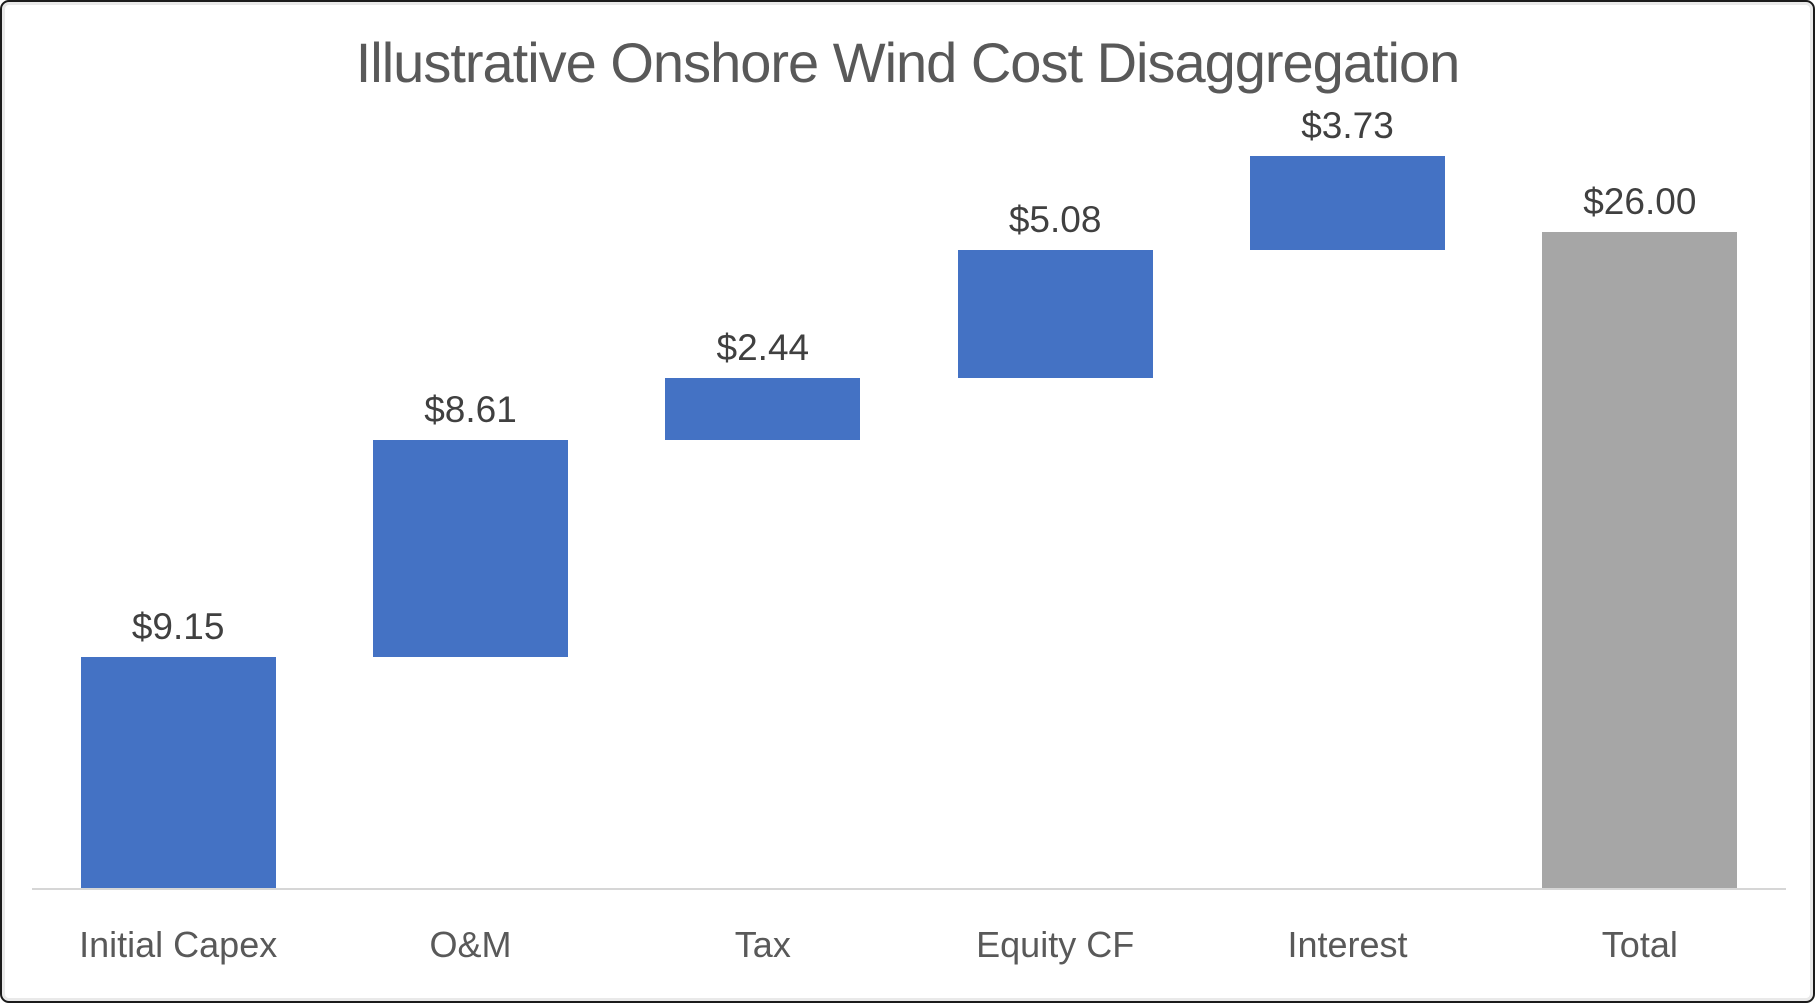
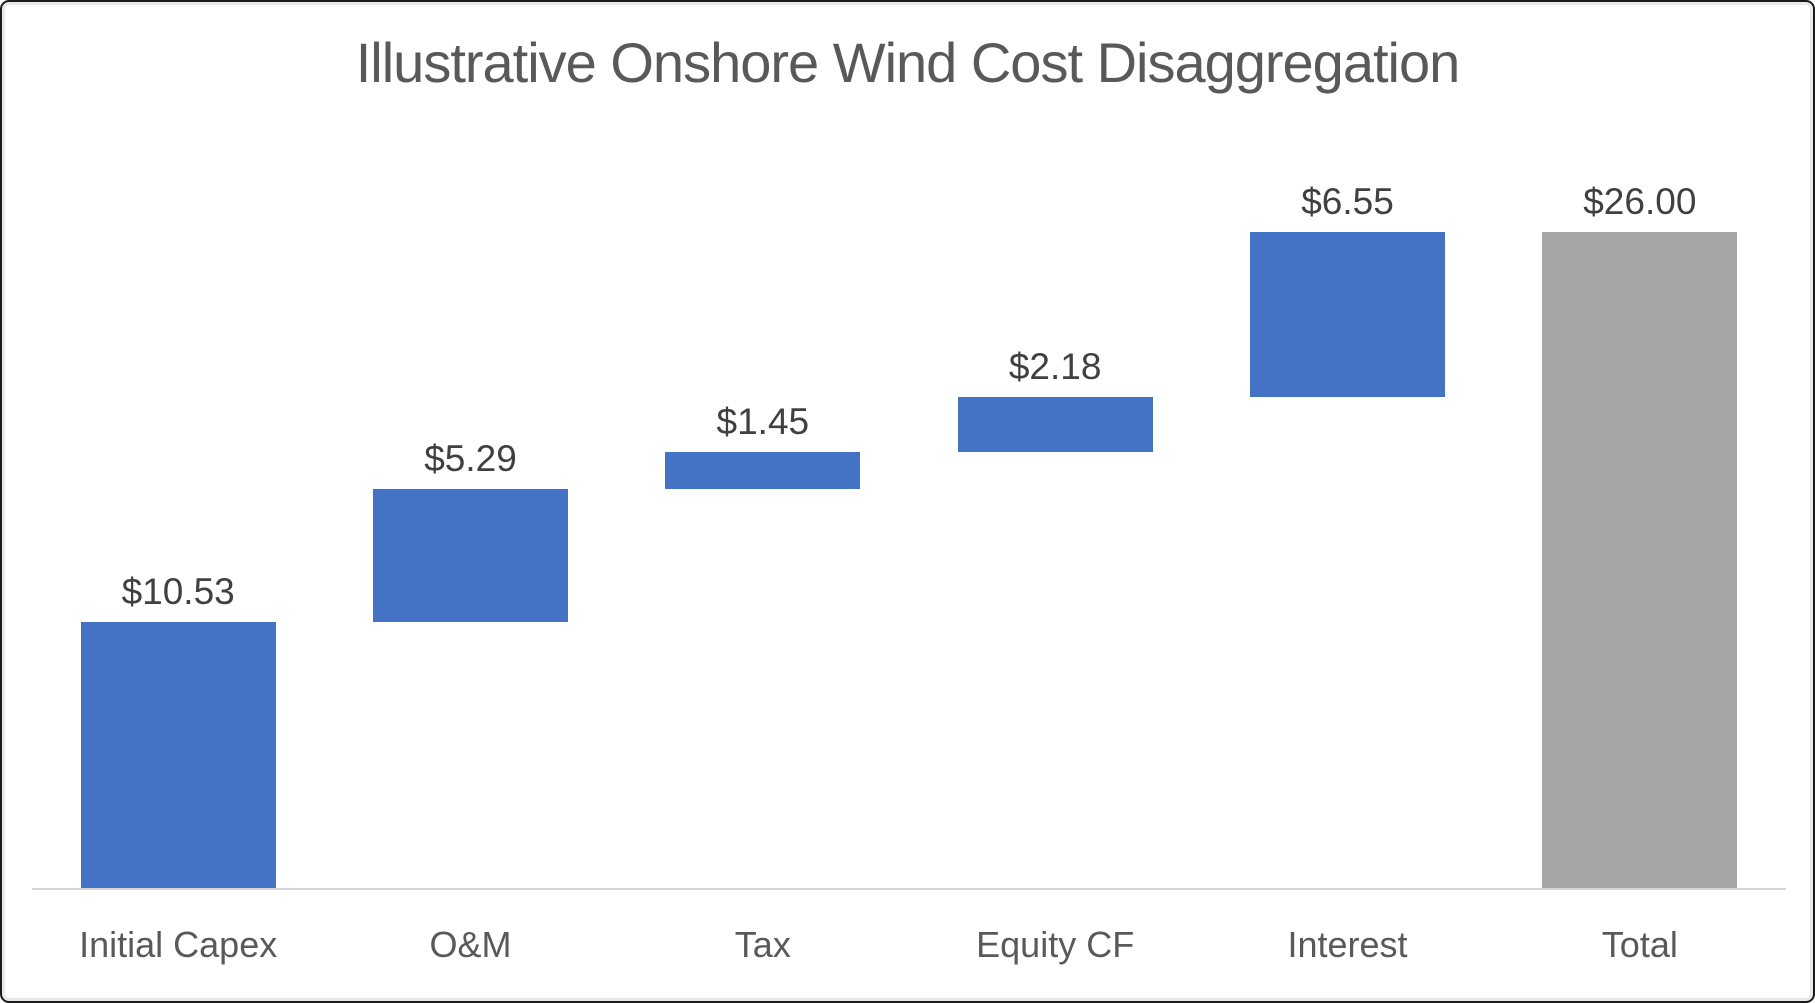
Initial Capex: $9.15 -> $10.53
O&M: $8.61 -> $5.29
Tax: $2.44 -> $1.45
Equity CF: $5.08 -> $2.18
Interest: $3.73 -> $6.55
